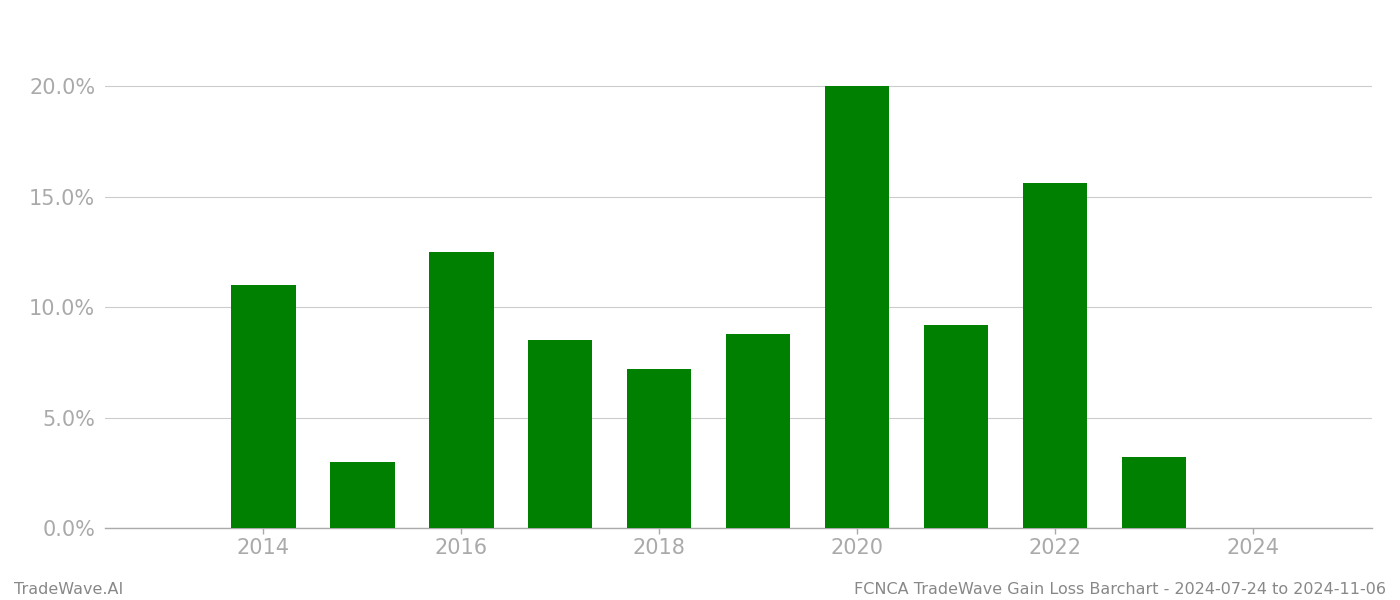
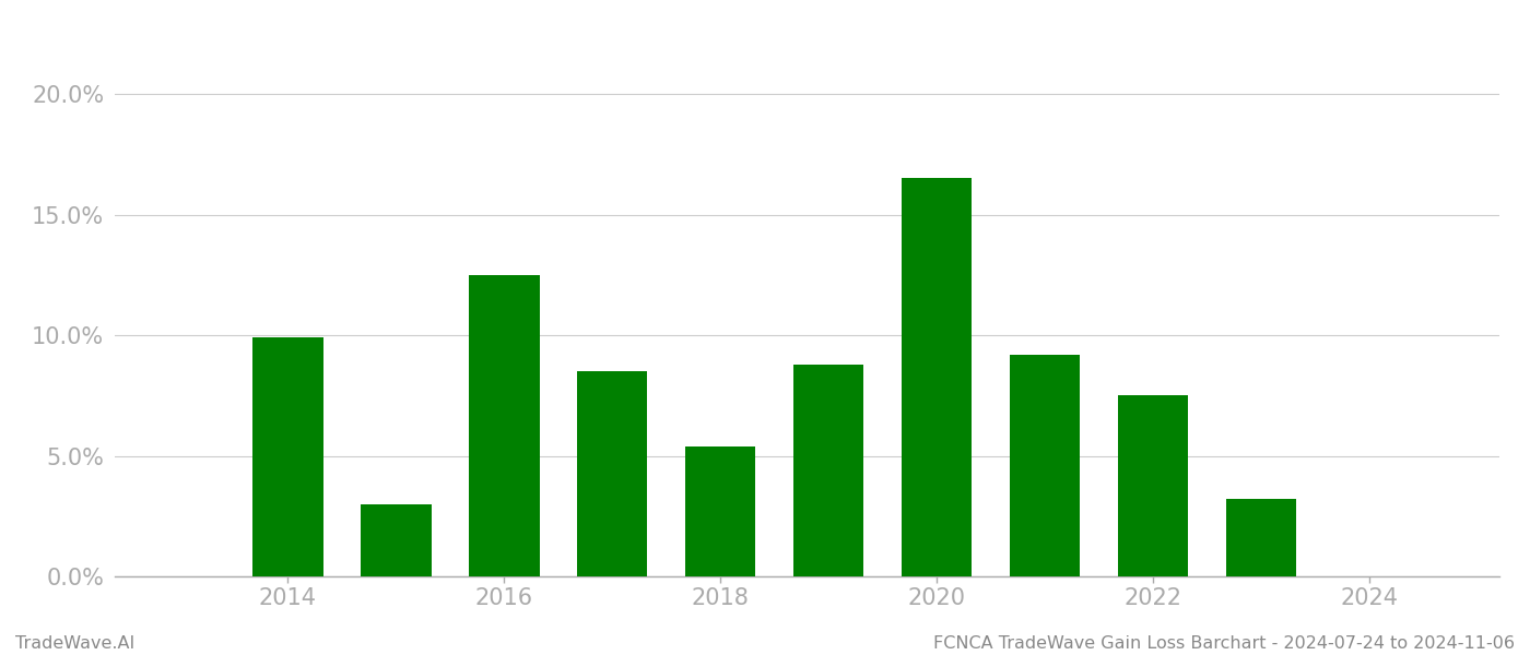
2014: 11.0% -> 9.9%
2018: 7.2% -> 5.4%
2020: 20.0% -> 16.5%
2022: 15.6% -> 7.5%
